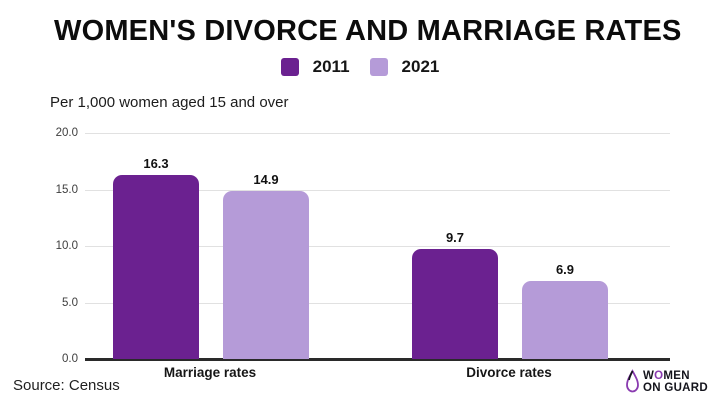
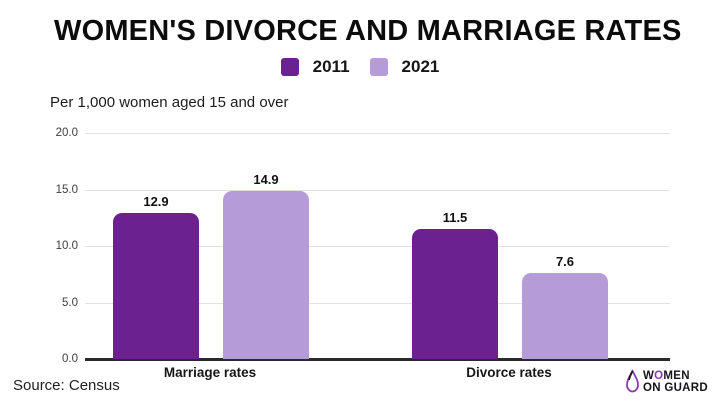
2011/Marriage rates: 16.3 -> 12.9
2011/Divorce rates: 9.7 -> 11.5
2021/Divorce rates: 6.9 -> 7.6
